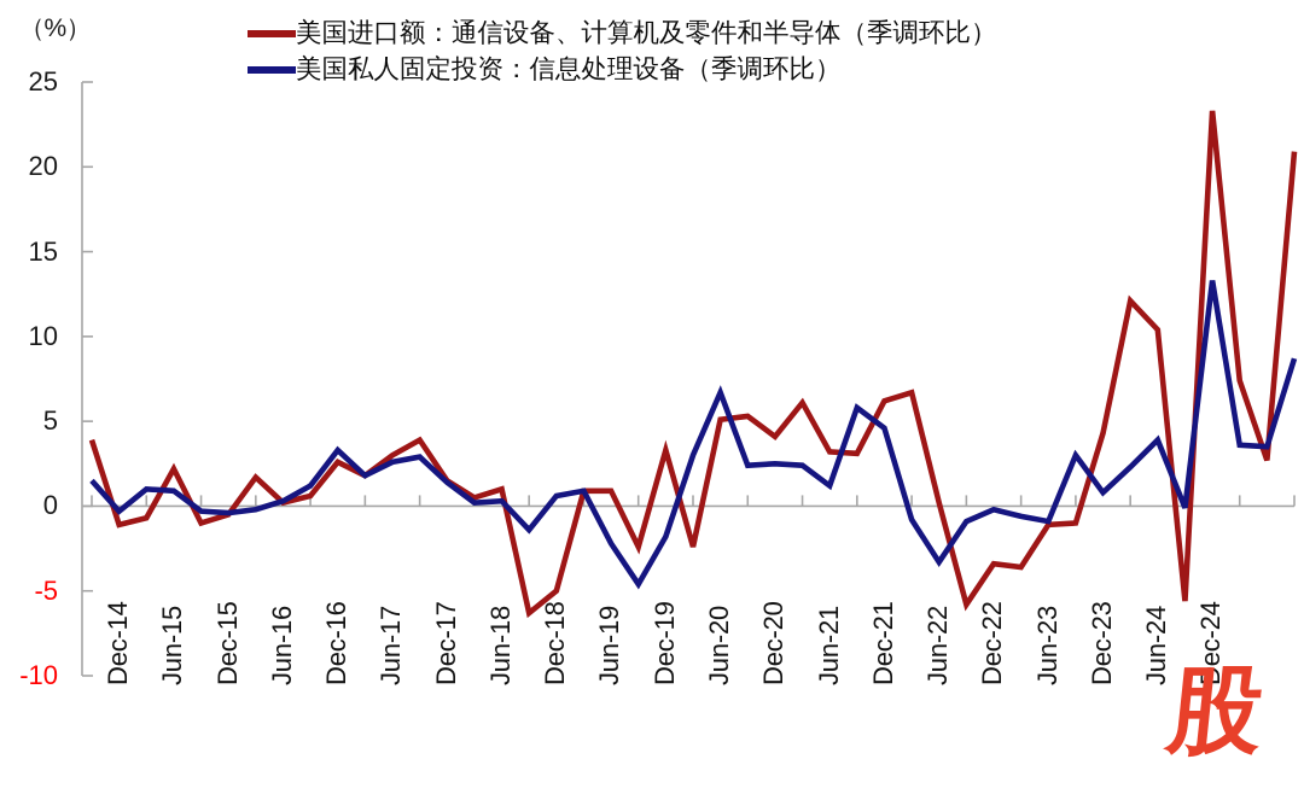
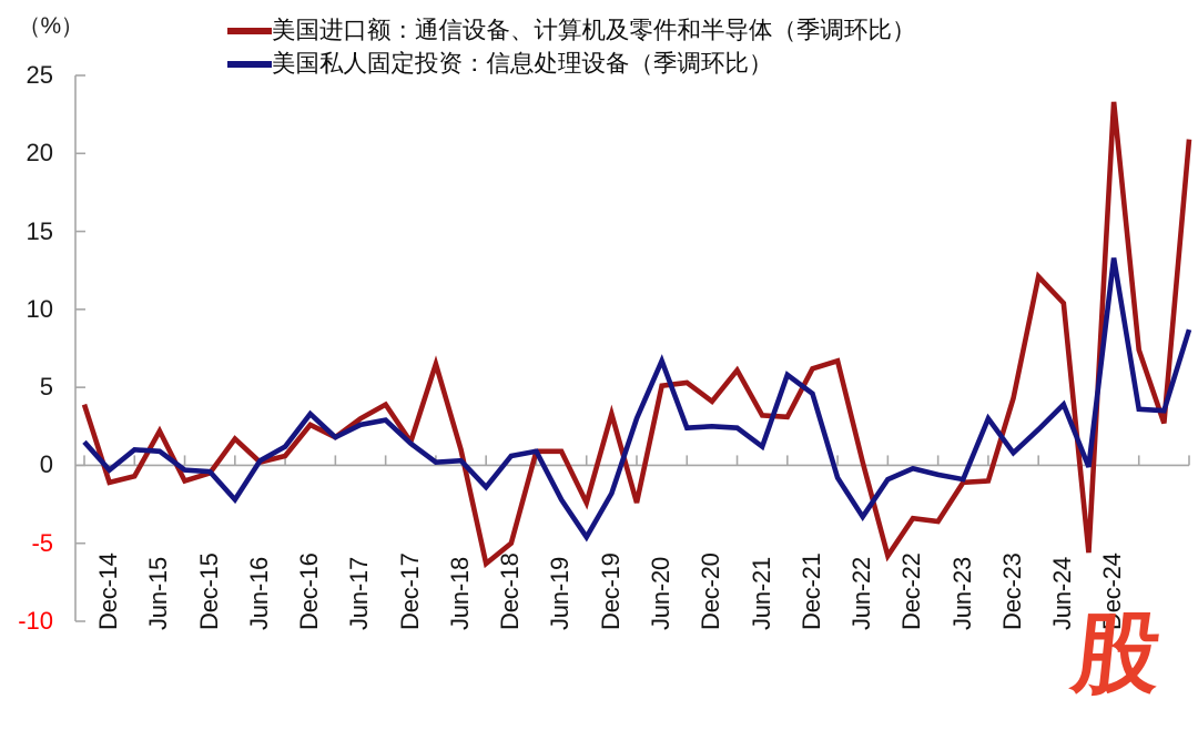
美国私人固定投资：信息处理设备（季调环比）/Jun-16: -0.2 -> -2.2
美国进口额：通信设备、计算机及零件和半导体（季调环比）/Jun-18: 0.5 -> 6.5
